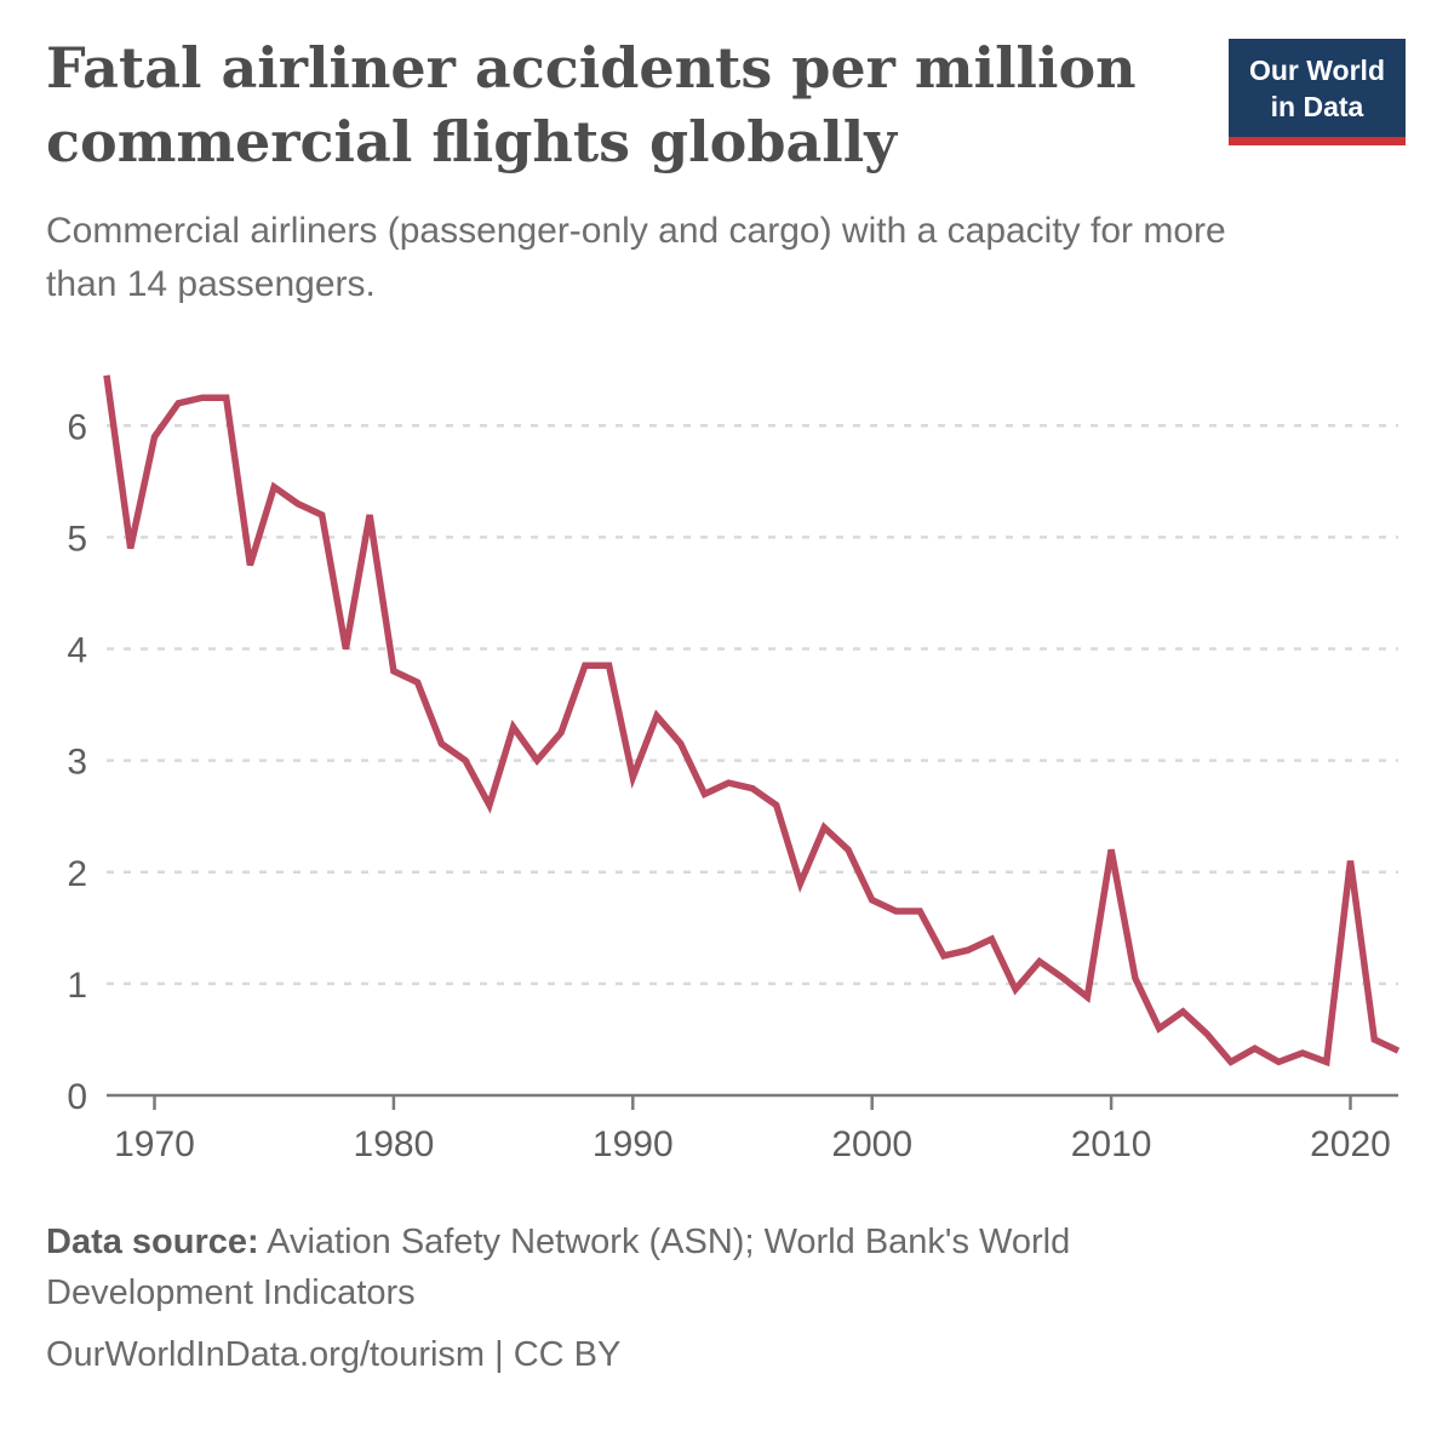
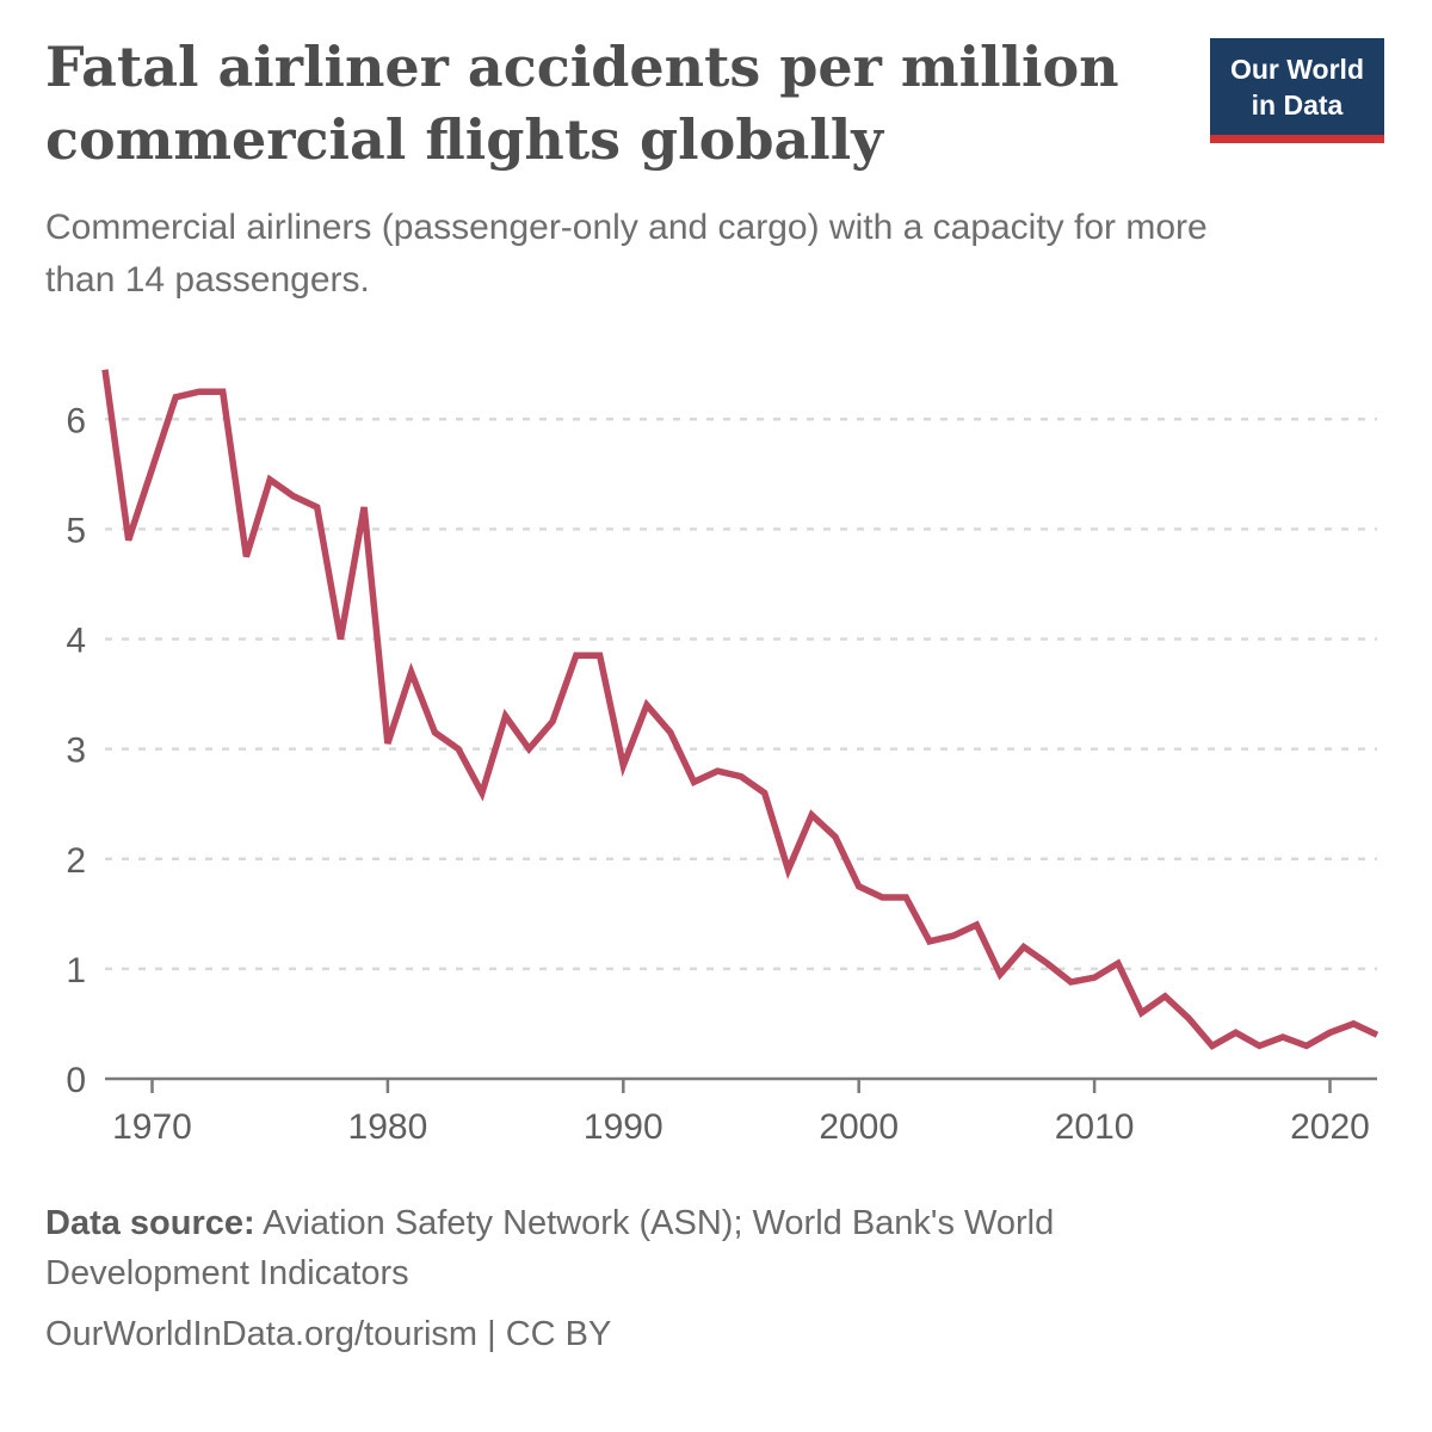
1970: 5.9 -> 5.5
1980: 3.8 -> 3.0
2010: 2.2 -> 0.9
2020: 2.1 -> 0.4
